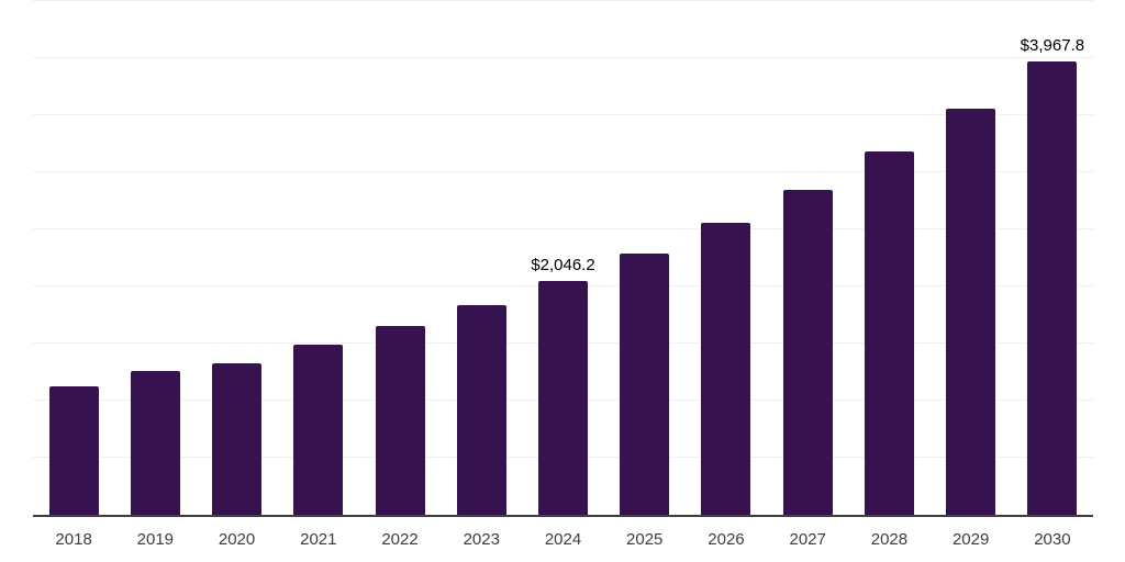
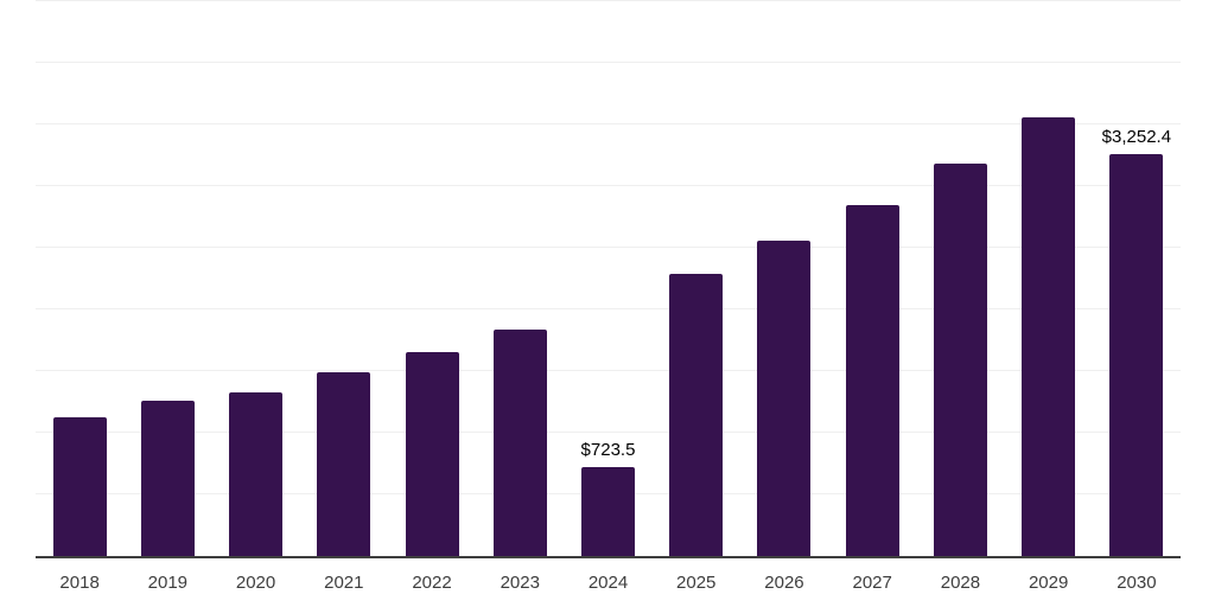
2024: $2,046.2 -> $723.5
2030: $3,967.8 -> $3,252.4
